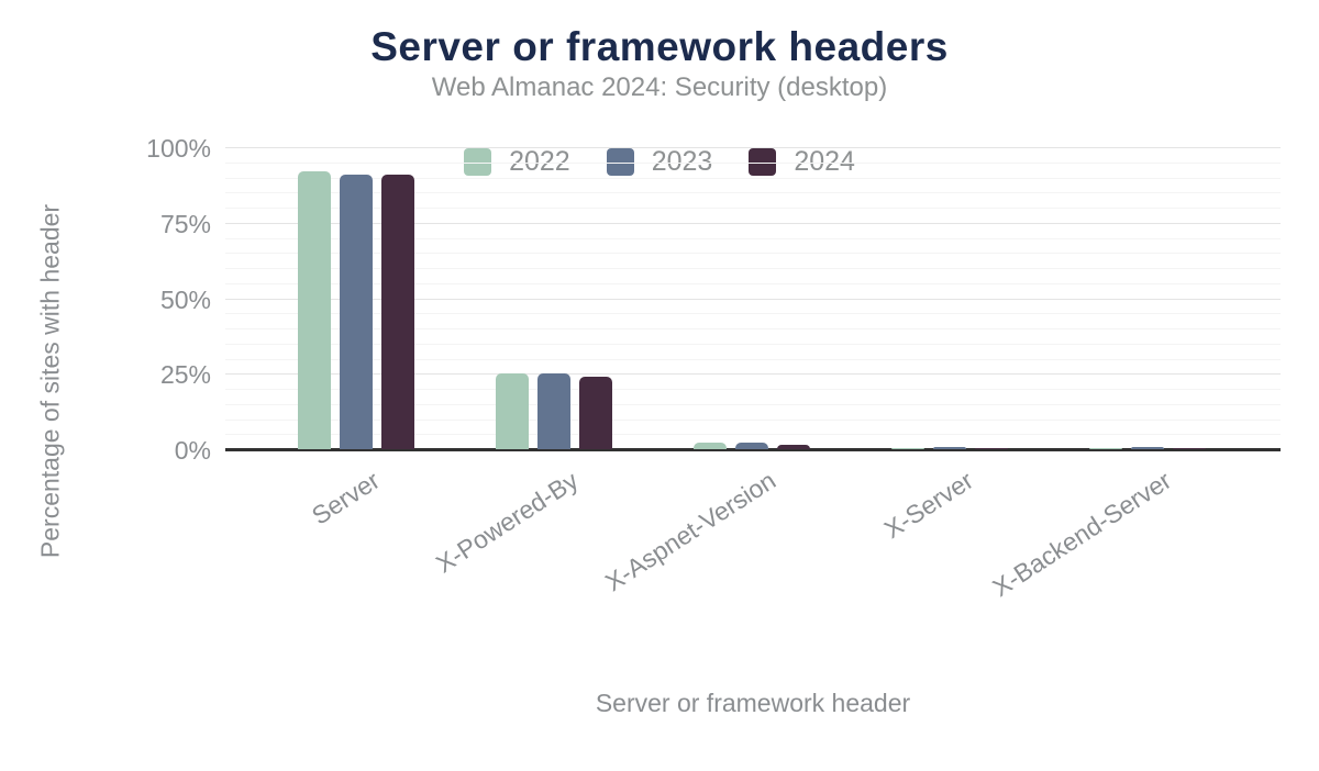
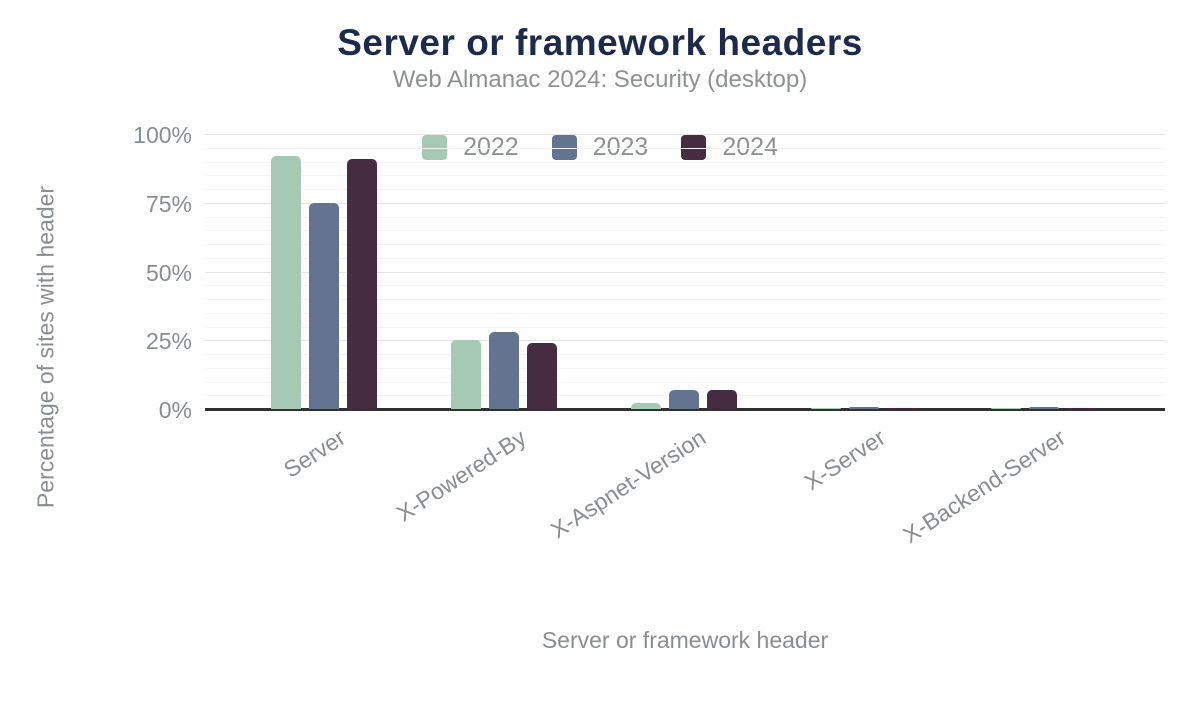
2023/Server: 91% -> 75%
2023/X-Powered-By: 25% -> 28%
2023/X-Aspnet-Version: 2% -> 7%
2024/X-Aspnet-Version: 1% -> 7%
